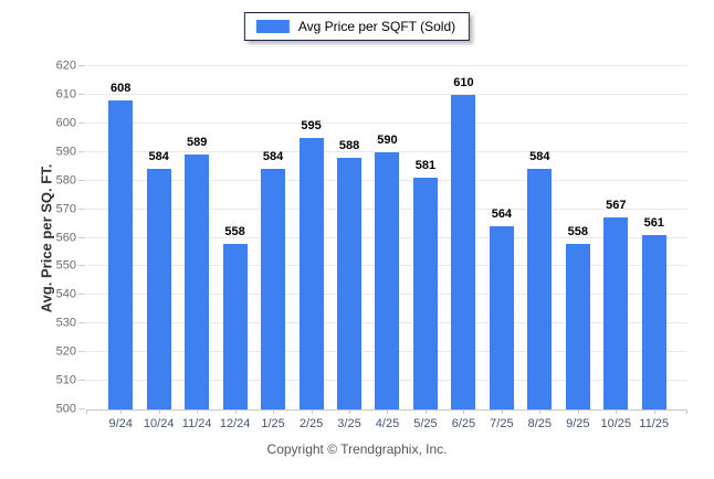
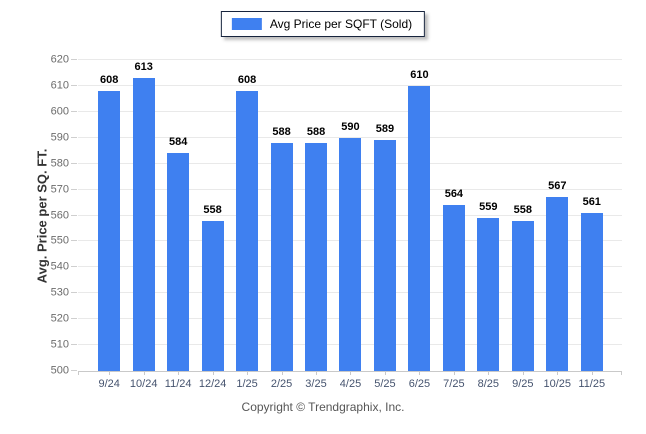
10/24: 584 -> 613
11/24: 589 -> 584
1/25: 584 -> 608
2/25: 595 -> 588
5/25: 581 -> 589
8/25: 584 -> 559
